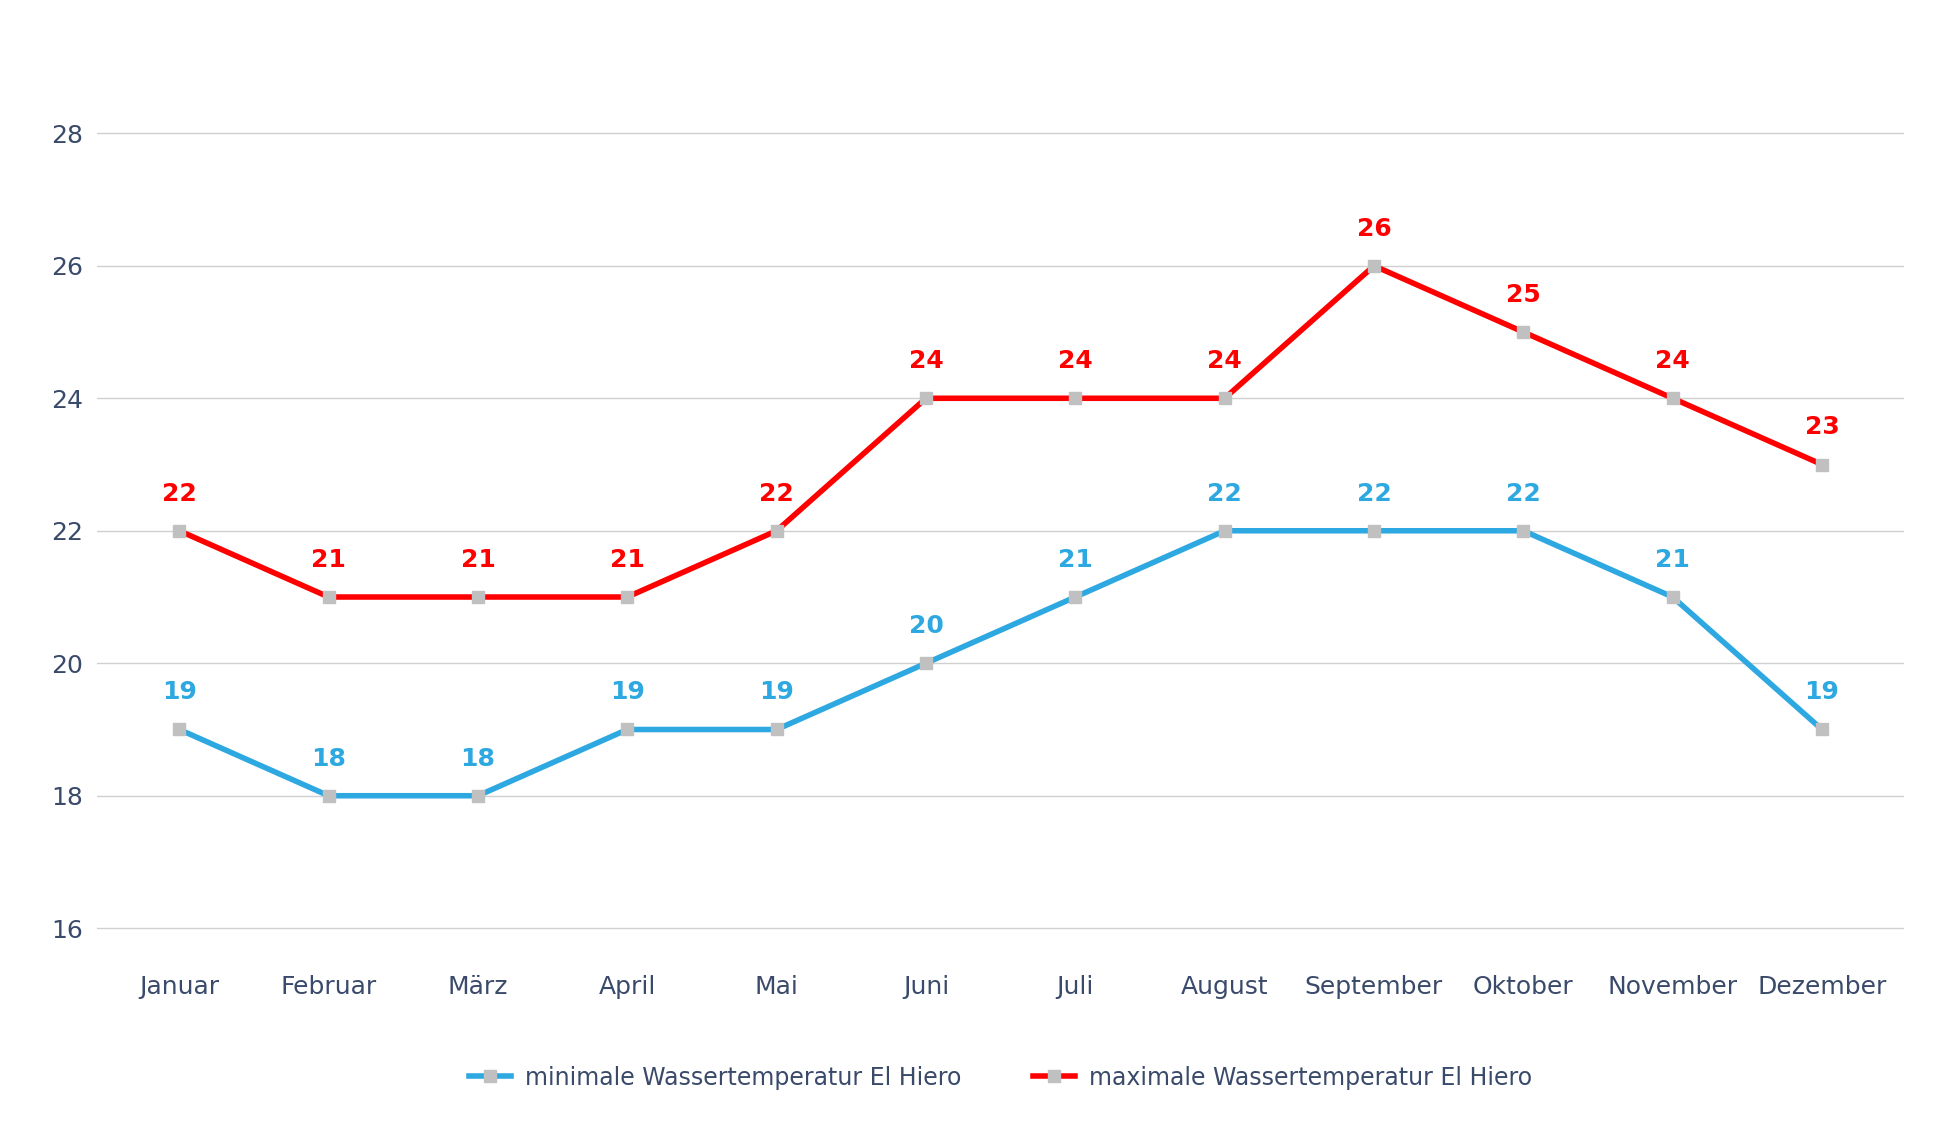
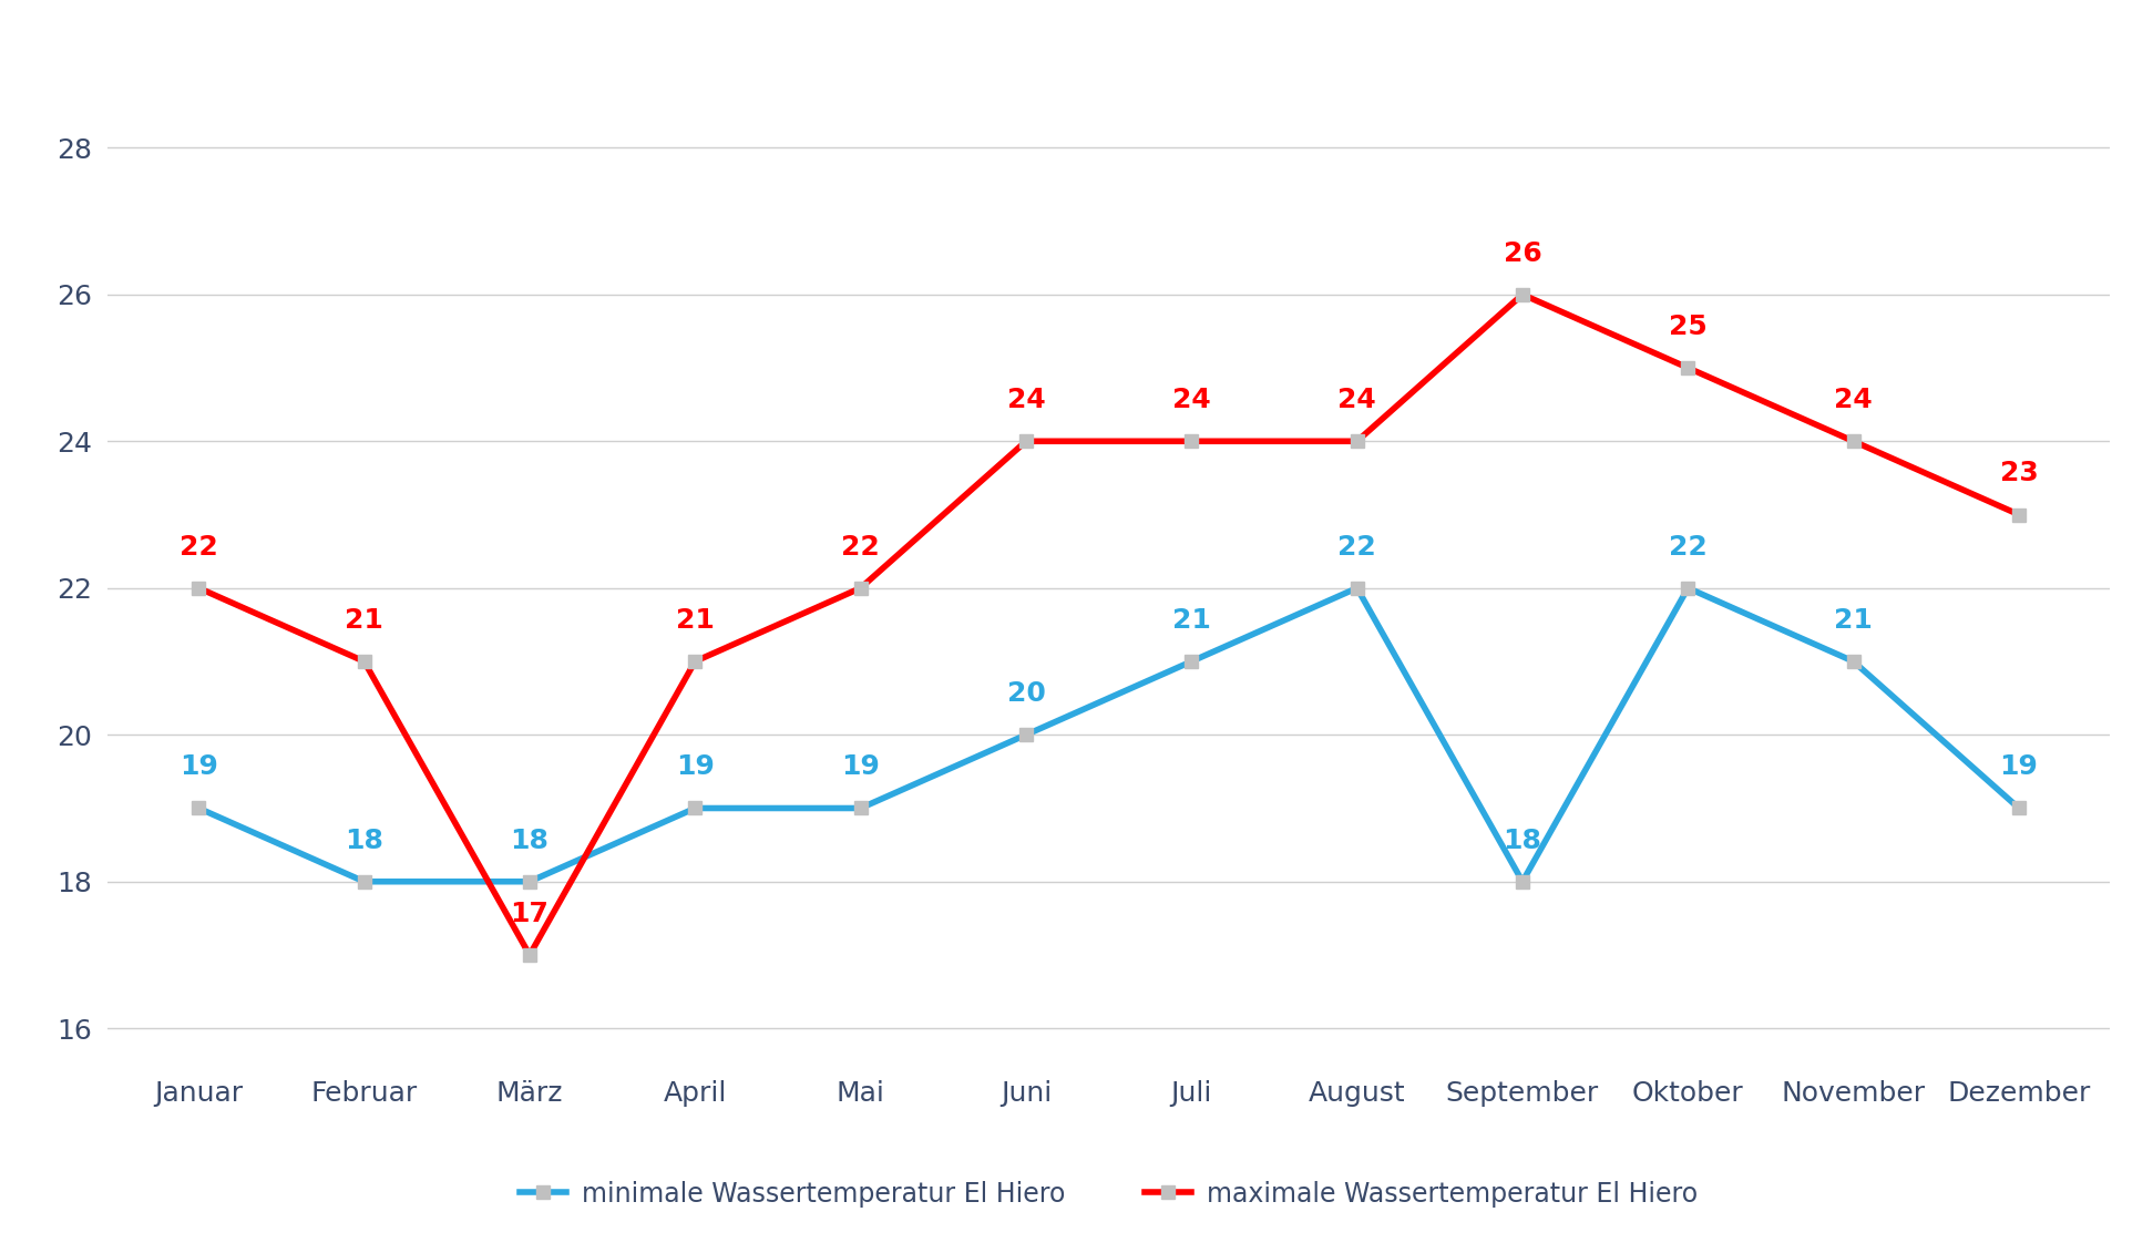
maximale Wassertemperatur El Hiero/März: 21 -> 17
minimale Wassertemperatur El Hiero/September: 22 -> 18
